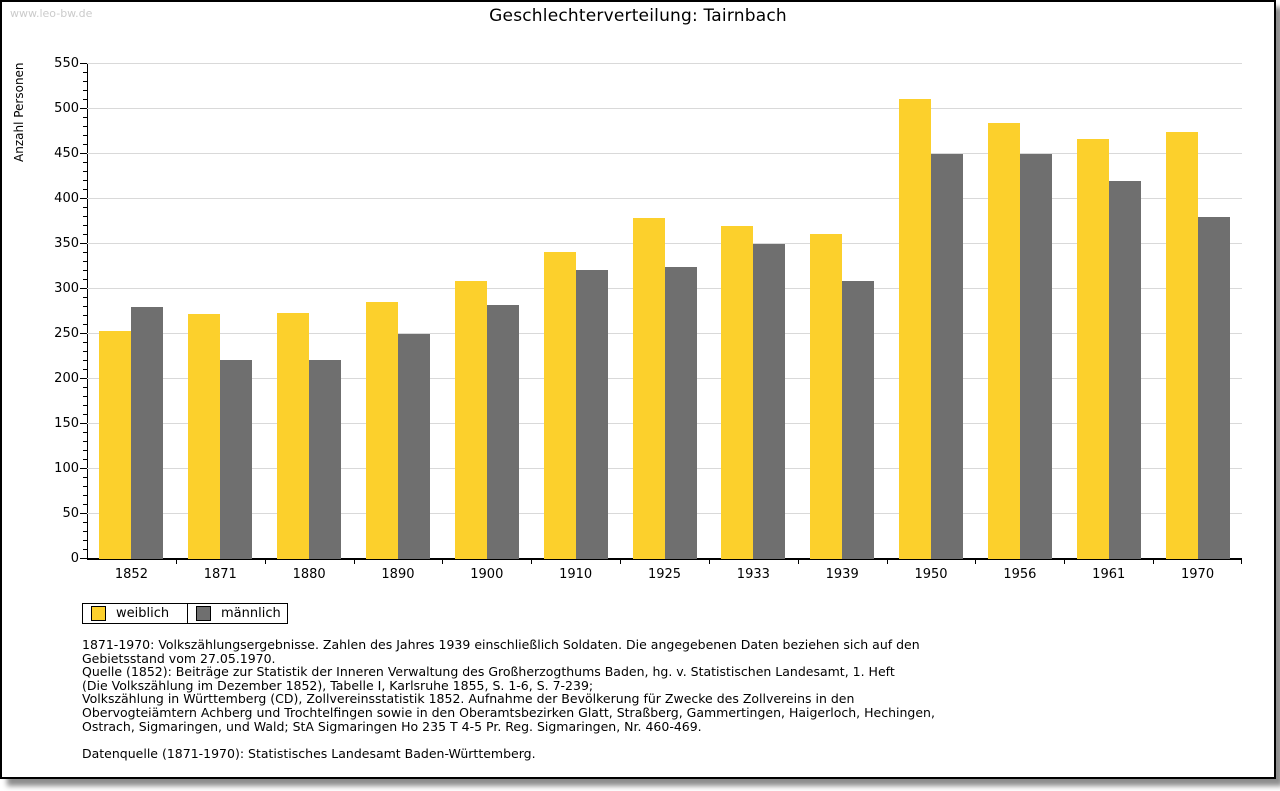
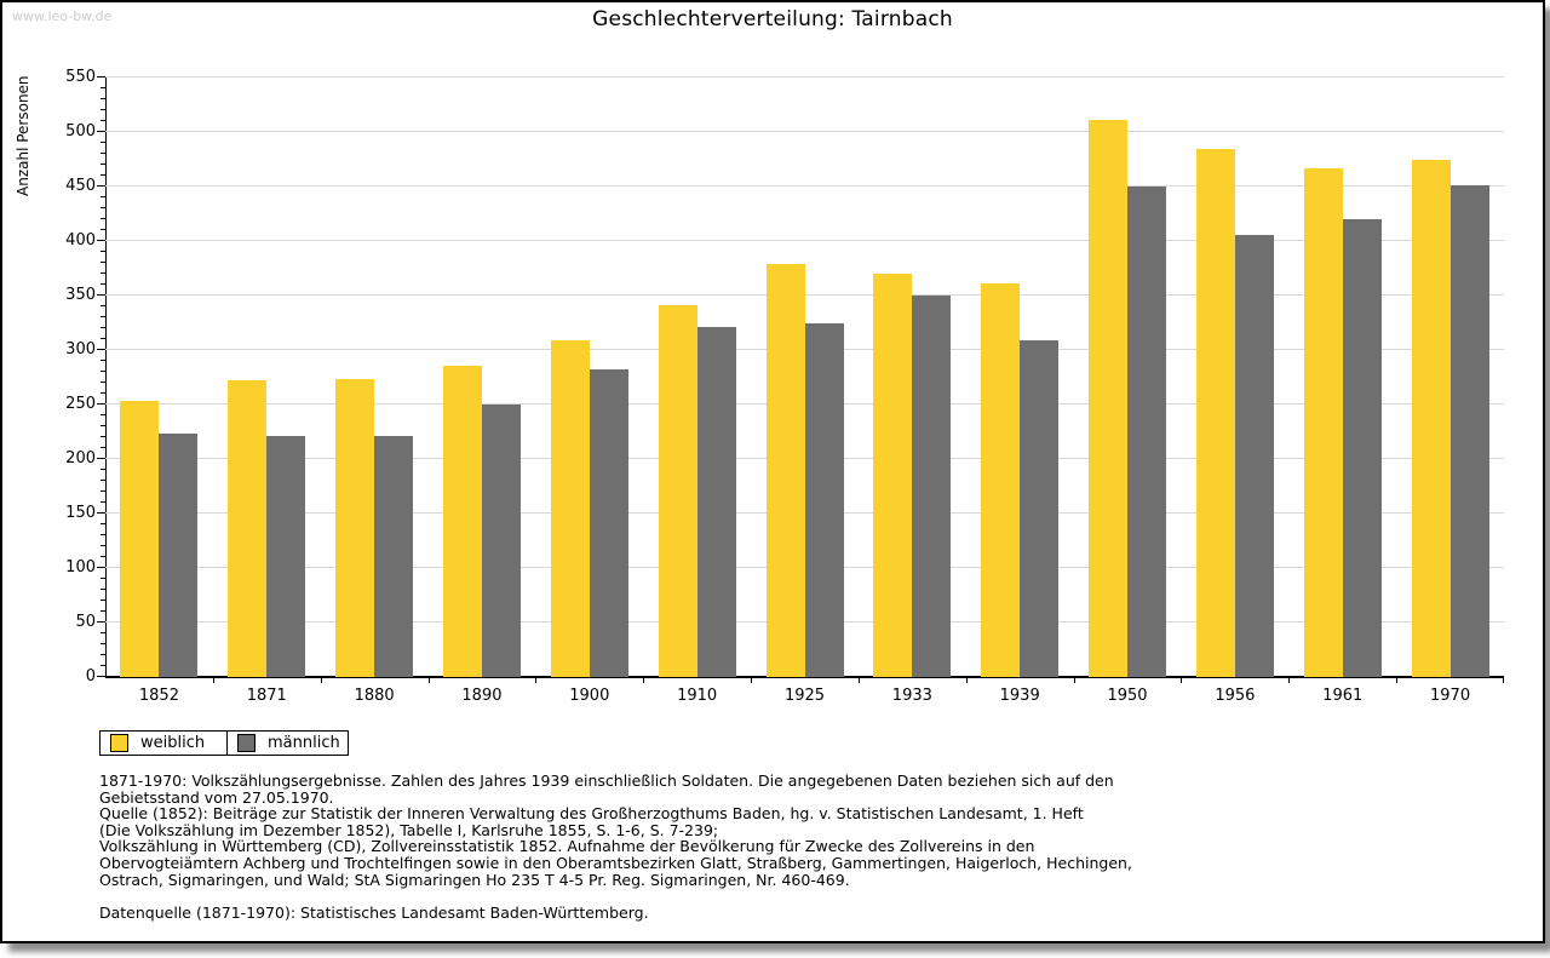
männlich/1852: 280 -> 220
männlich/1956: 450 -> 410
männlich/1970: 380 -> 450
